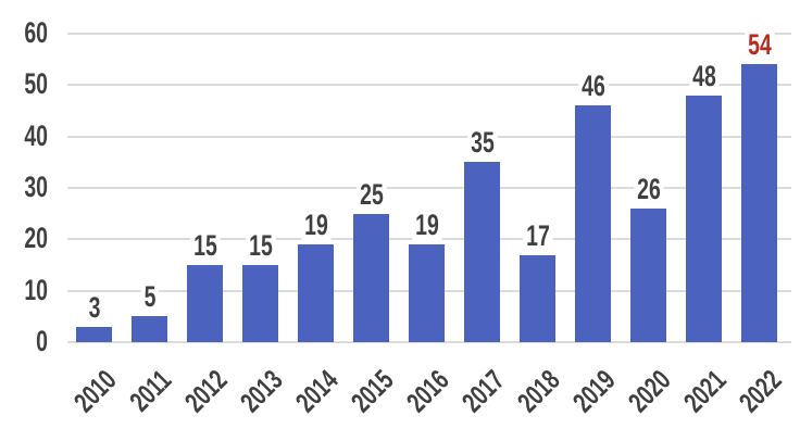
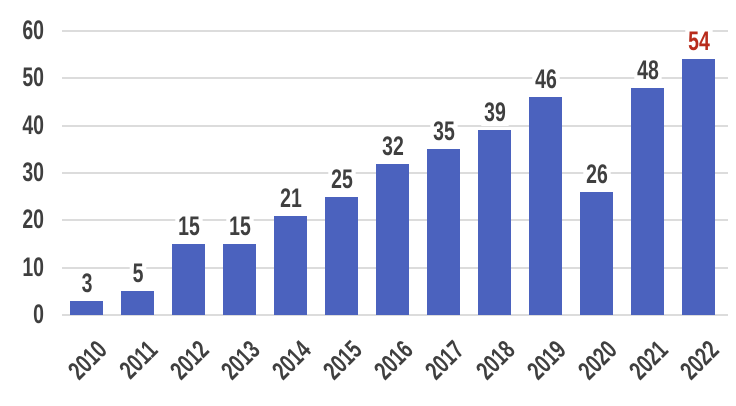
2014: 19 -> 21
2016: 19 -> 32
2018: 17 -> 39
